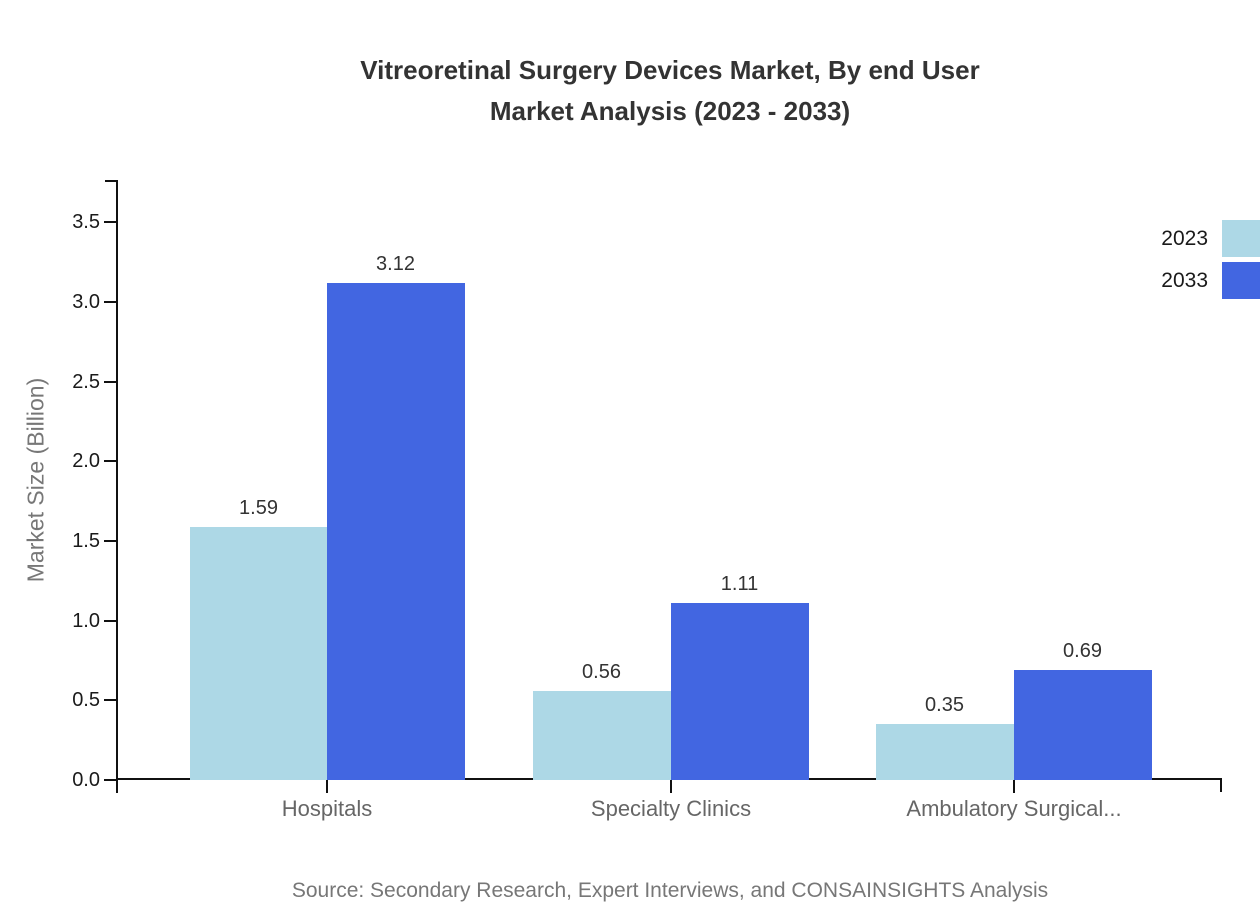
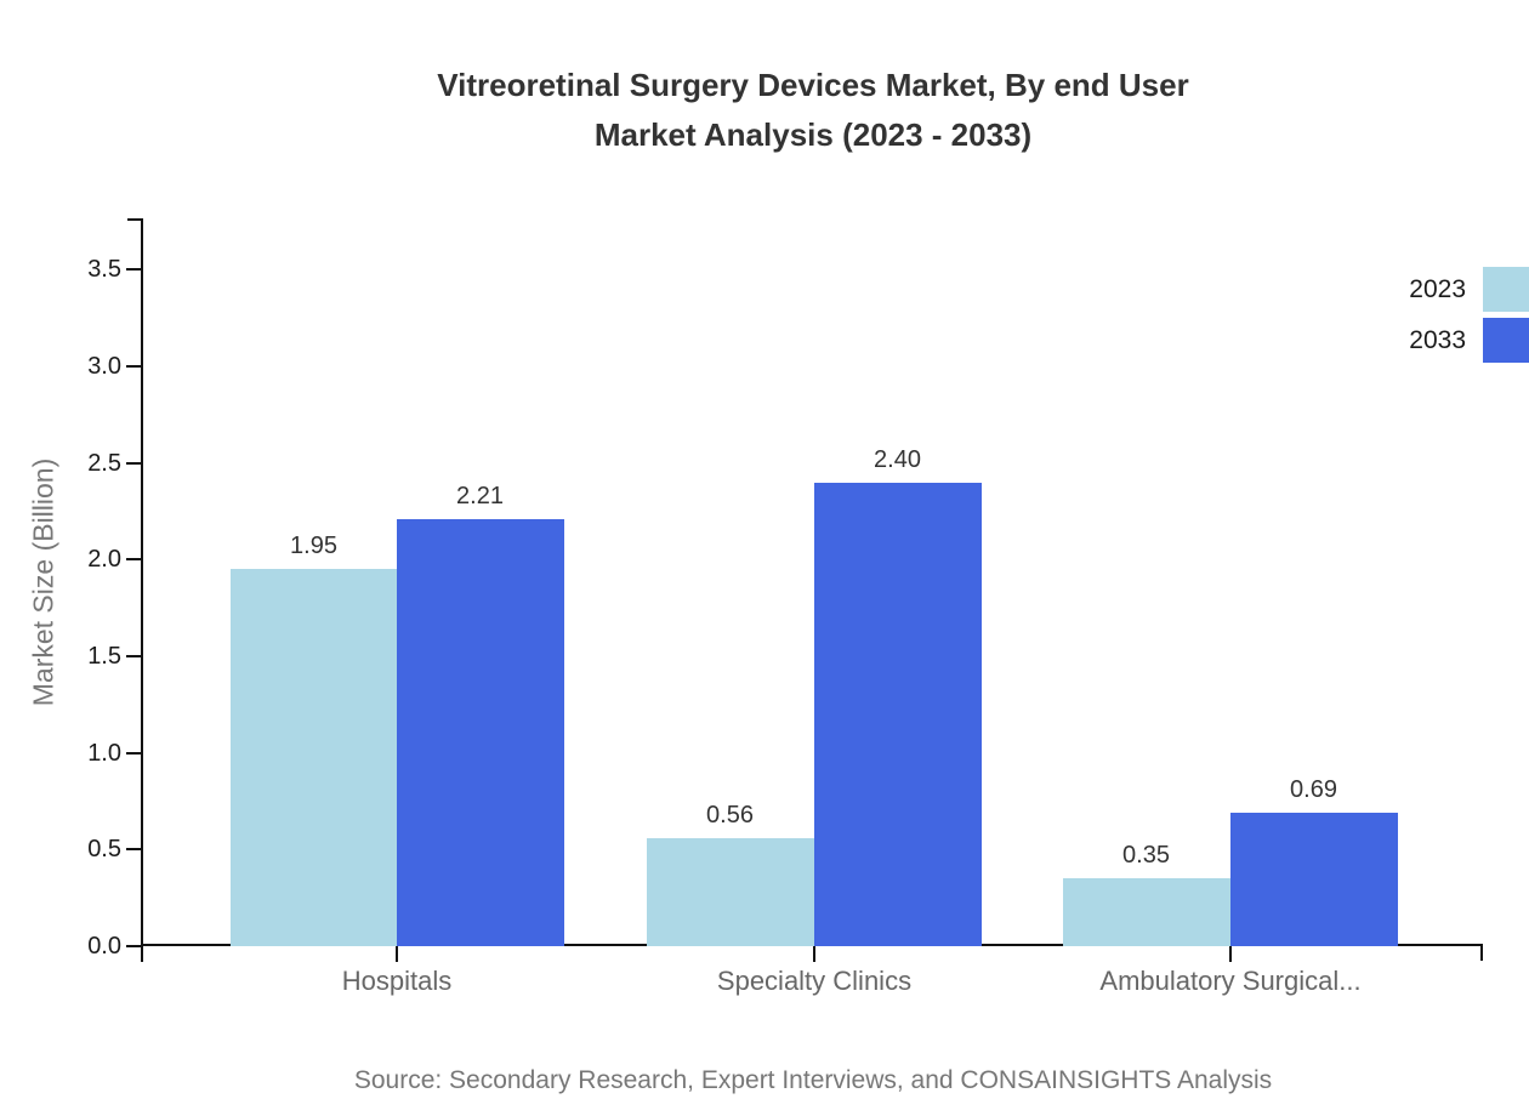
2023/Hospitals: 1.59 -> 1.95
2033/Hospitals: 3.12 -> 2.21
2033/Specialty Clinics: 1.11 -> 2.40
